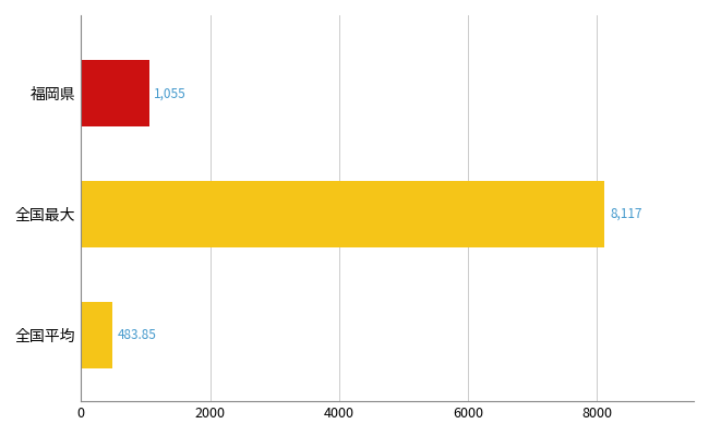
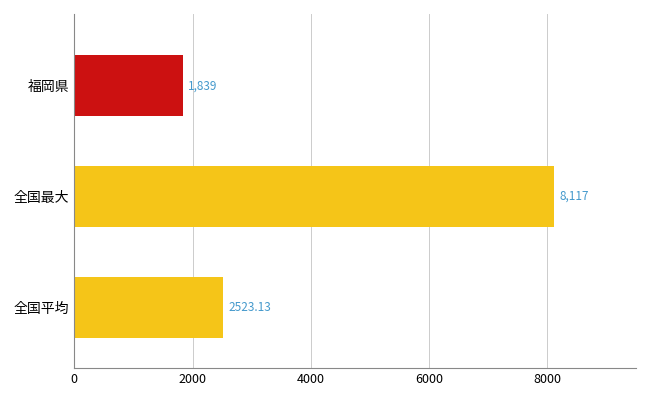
福岡県: 1,055 -> 1,839
全国平均: 483.85 -> 2523.13
